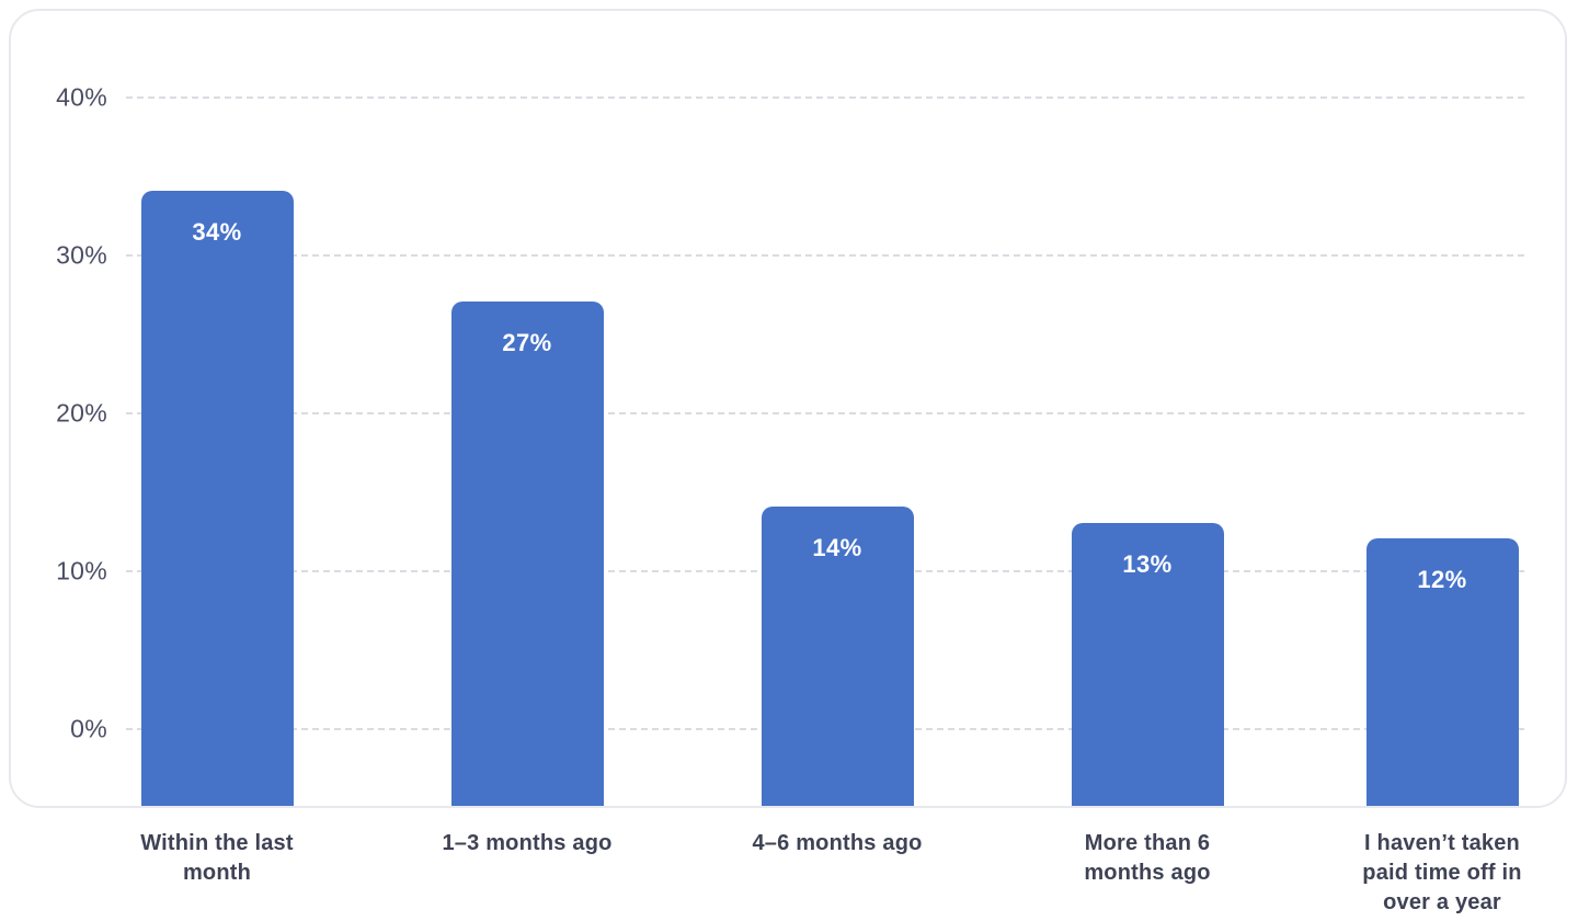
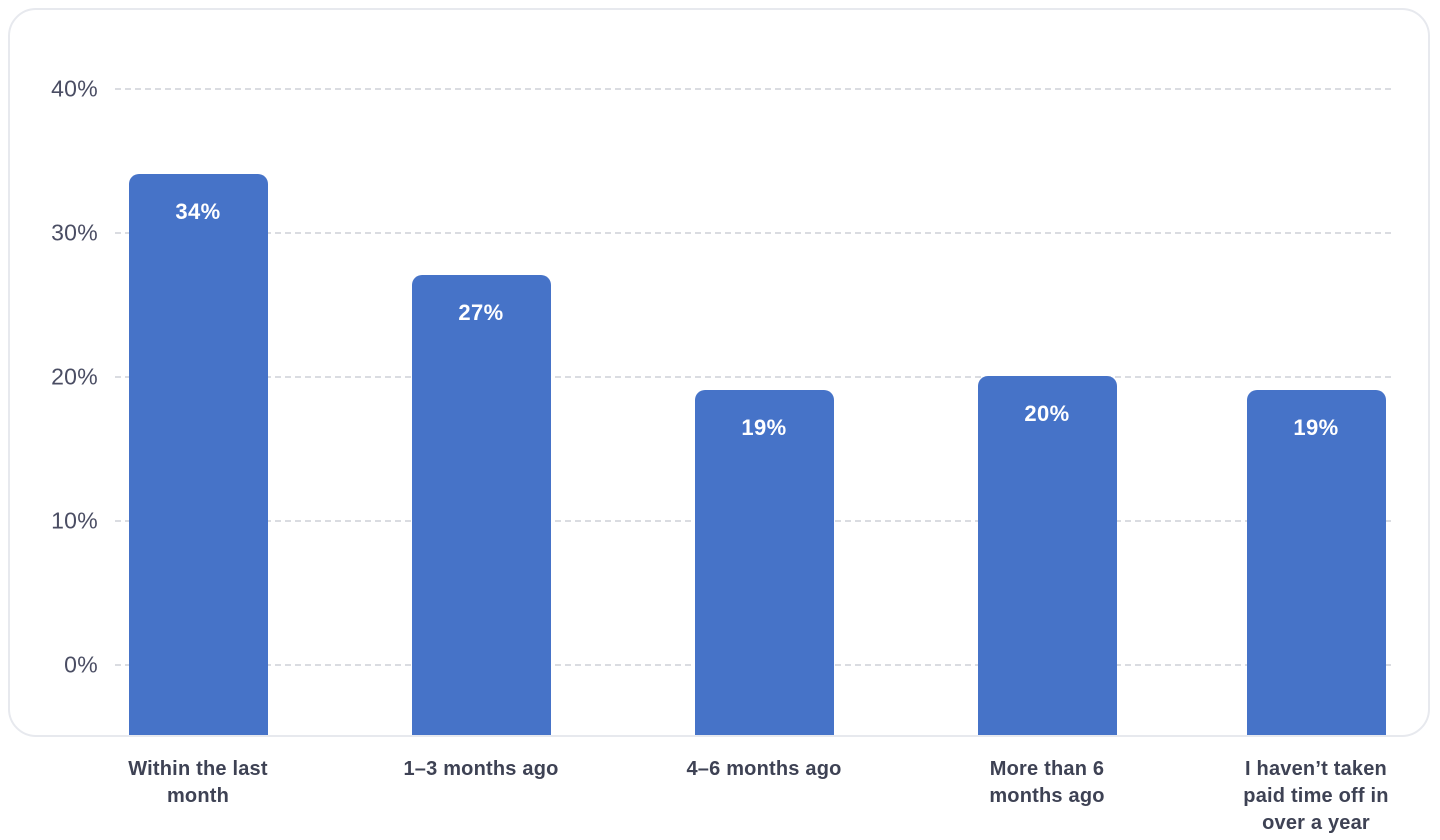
4–6 months ago: 14% -> 19%
More than 6 months ago: 13% -> 20%
I haven’t taken paid time off in over a year: 12% -> 19%
